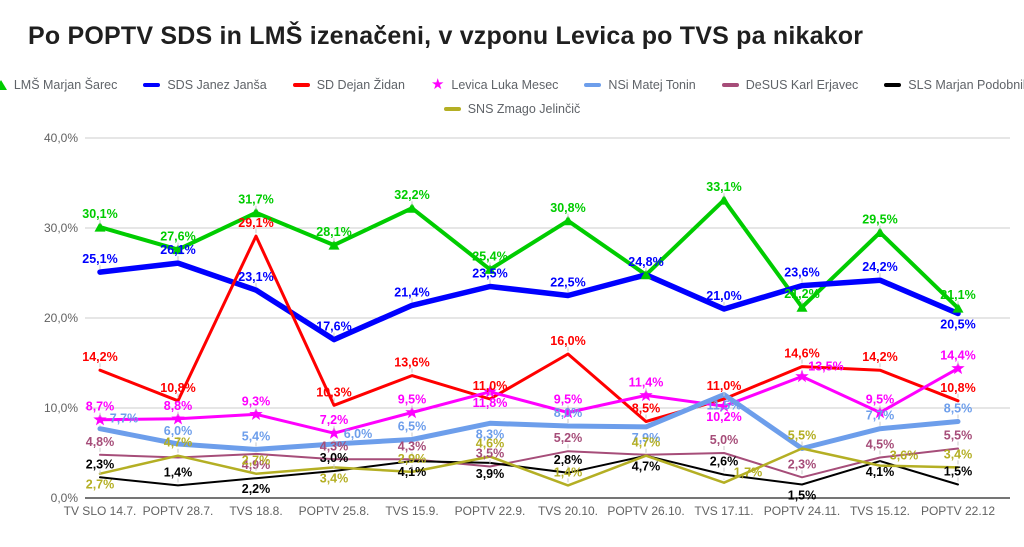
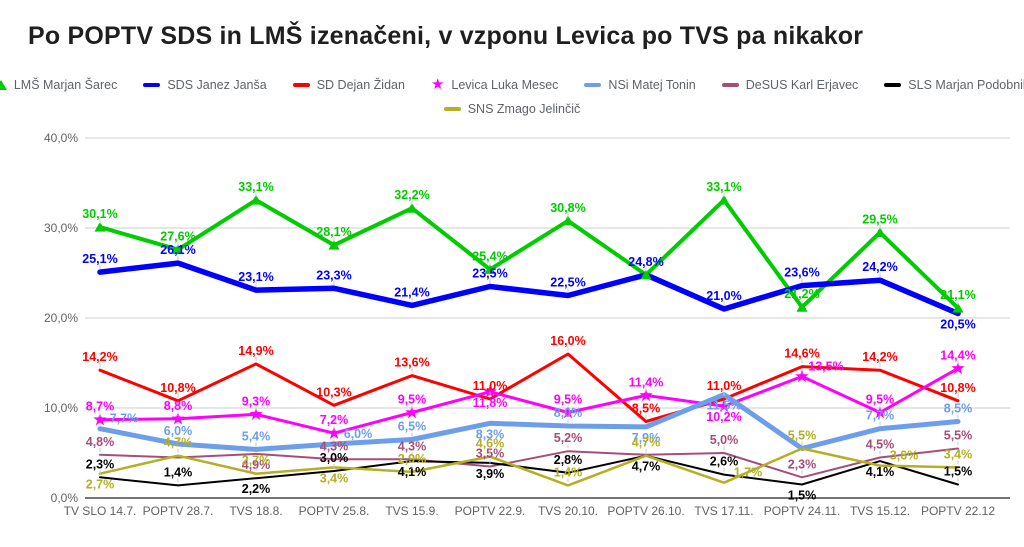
LMŠ Marjan Šarec/TVS 18.8.: 31,7% -> 33,1%
SD Dejan Židan/TVS 18.8.: 29,1% -> 14,9%
SDS Janez Janša/POPTV 25.8.: 17,6% -> 23,3%
